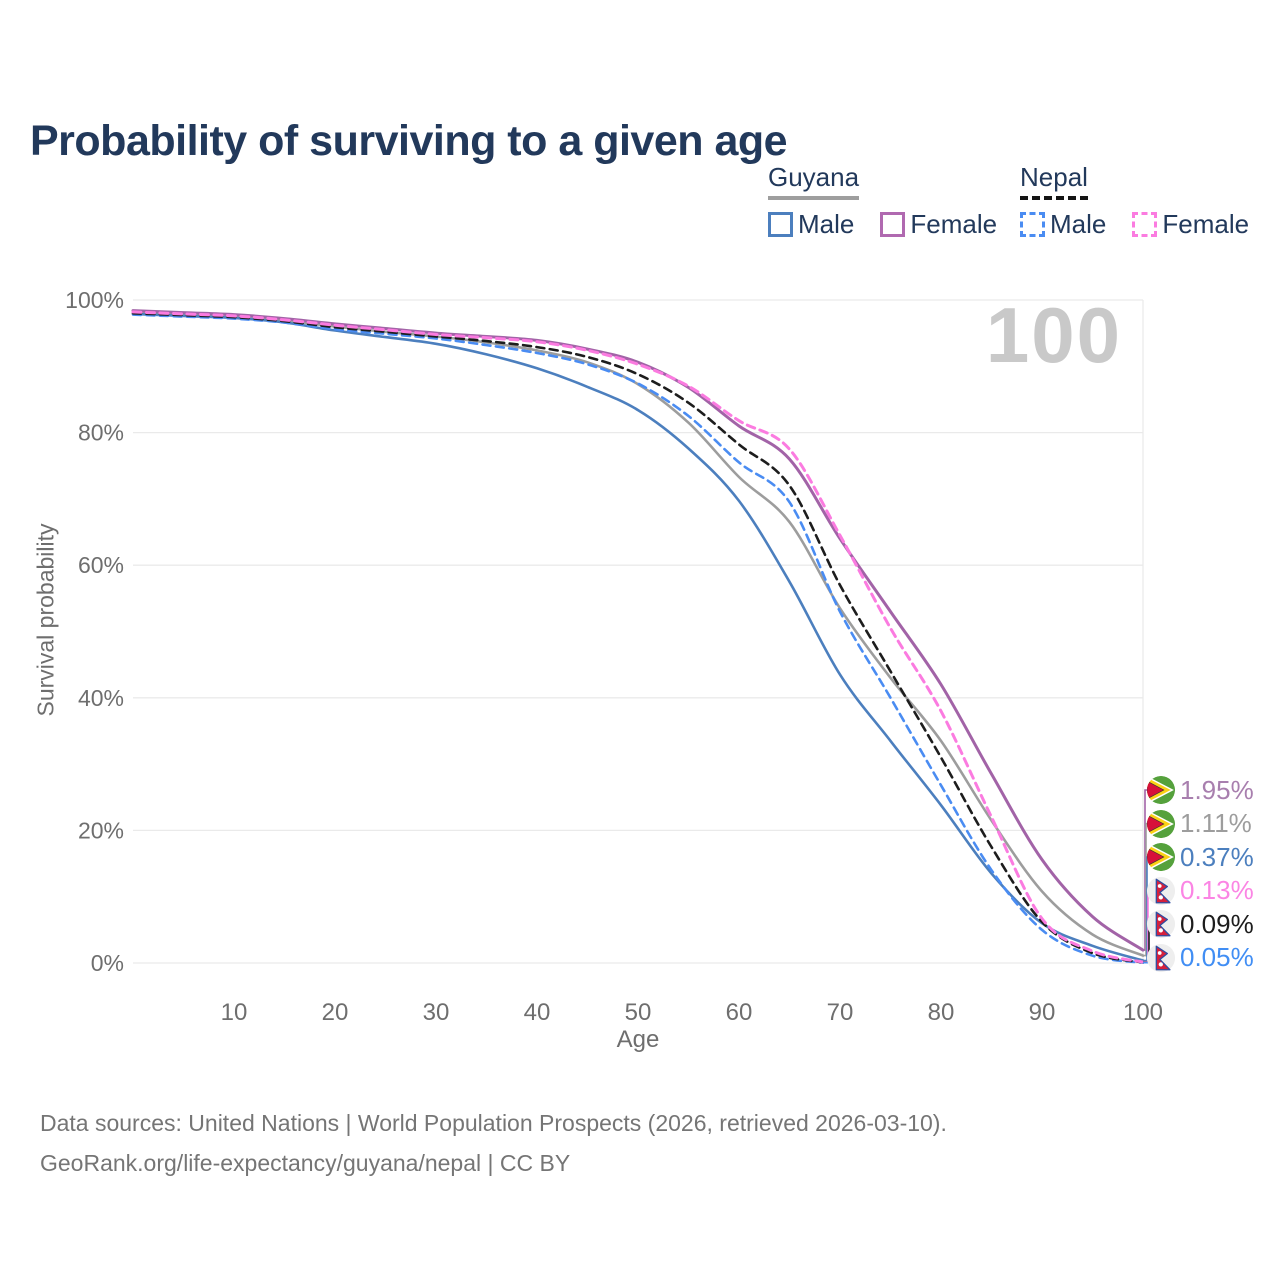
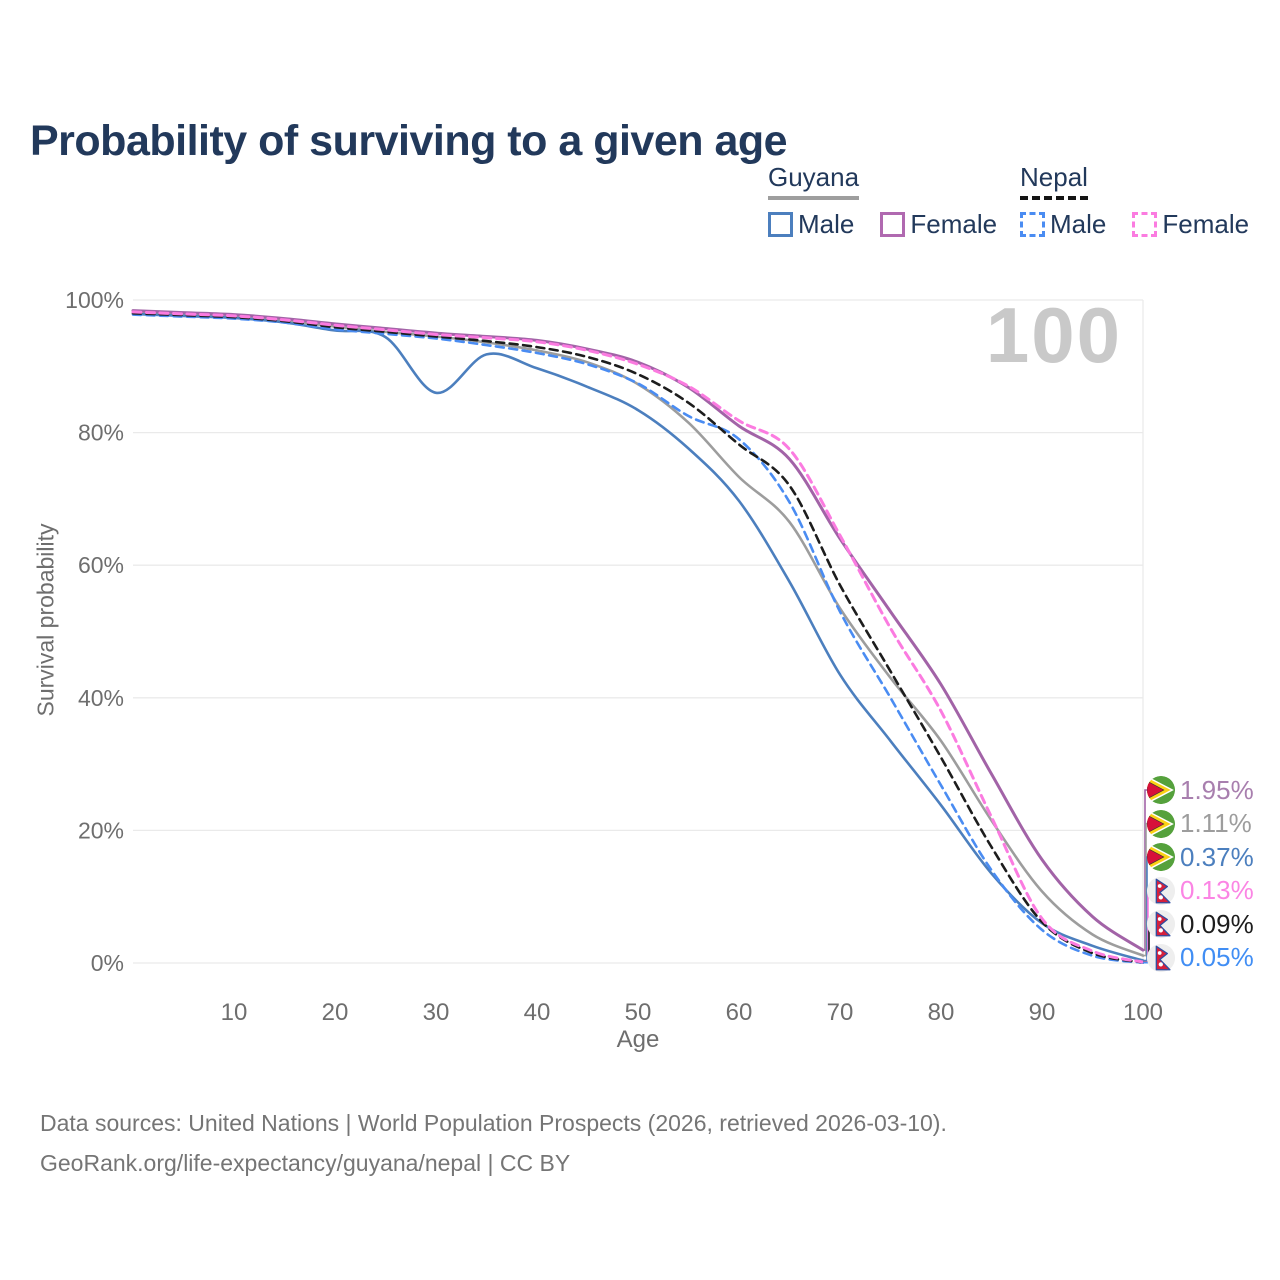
Guyana Male/30: 93% -> 86%
Nepal Male/60: 76% -> 79%
